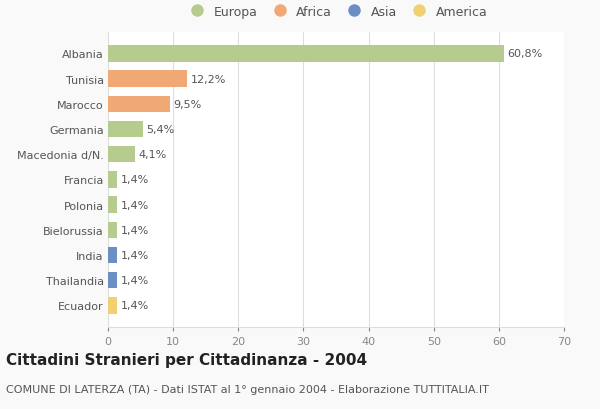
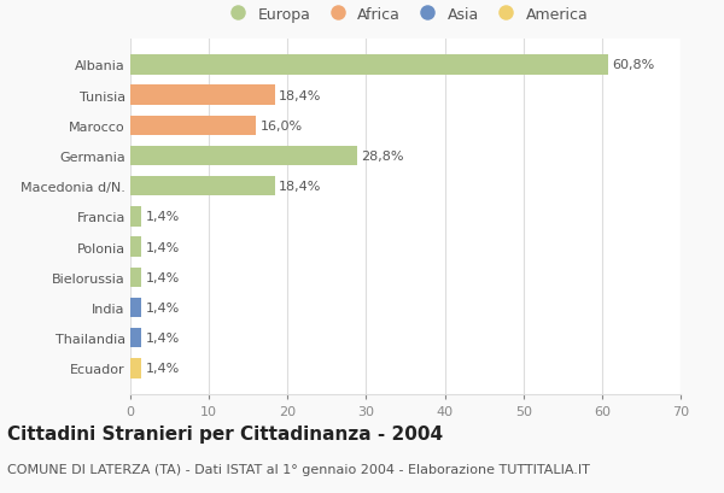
Tunisia: 12,2% -> 18,4%
Marocco: 9,5% -> 16,0%
Germania: 5,4% -> 28,8%
Macedonia d/N.: 4,1% -> 18,4%
